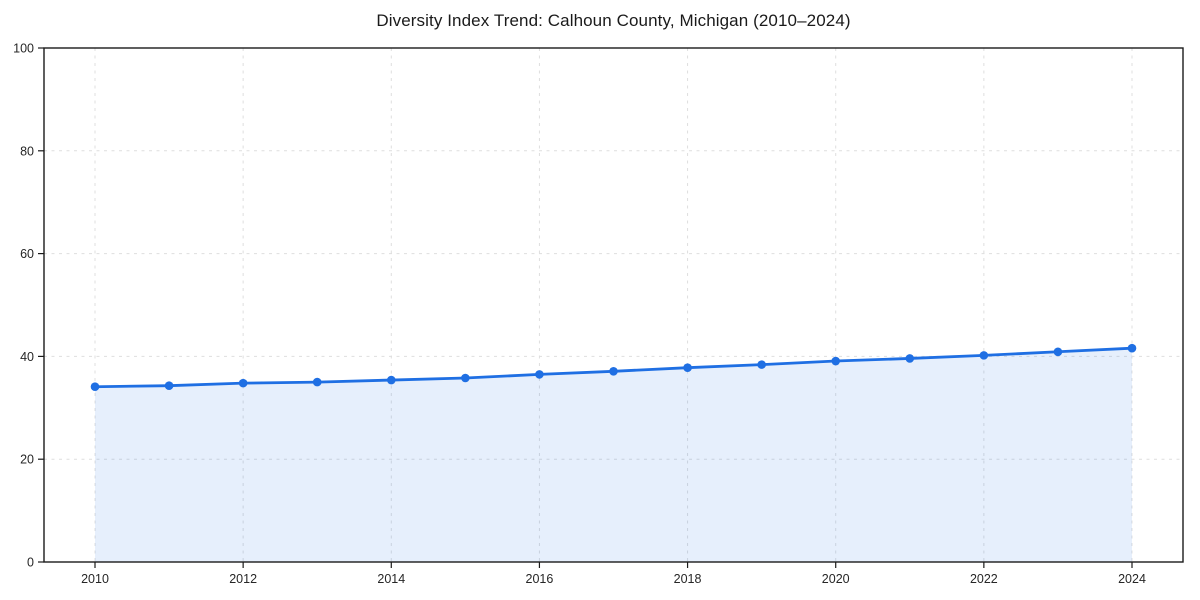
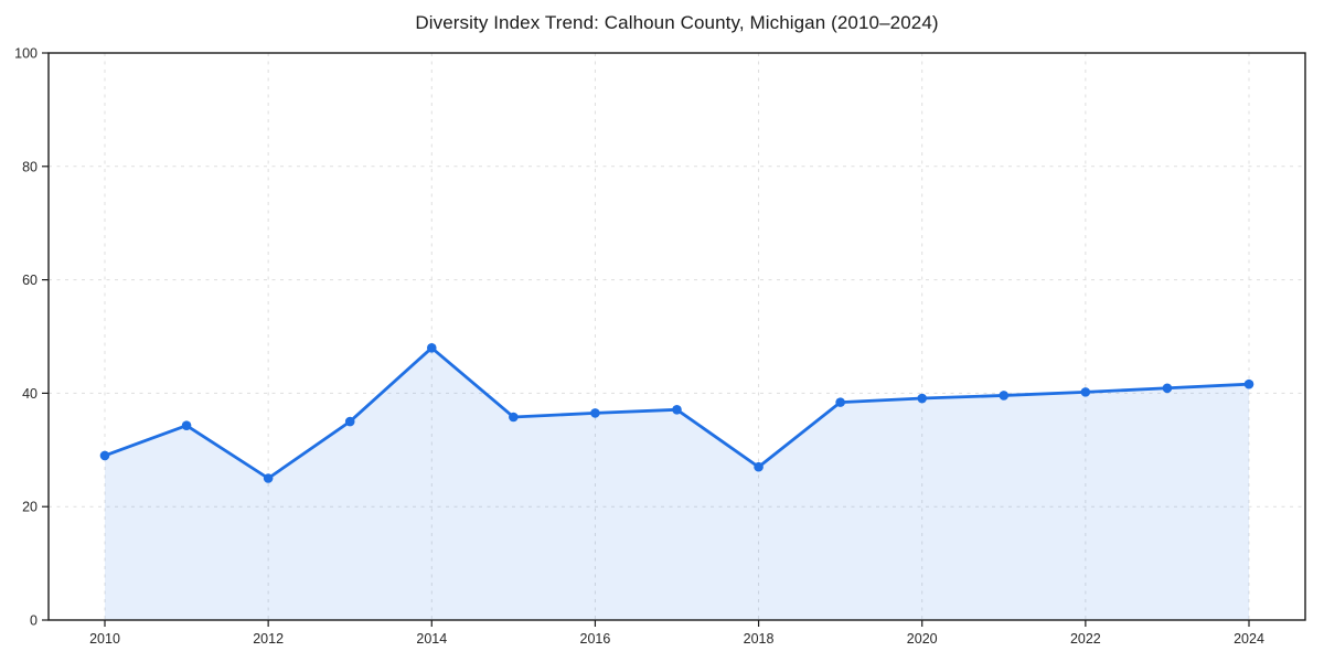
2010: 34 -> 29
2012: 35 -> 25
2014: 35 -> 48
2018: 38 -> 27
